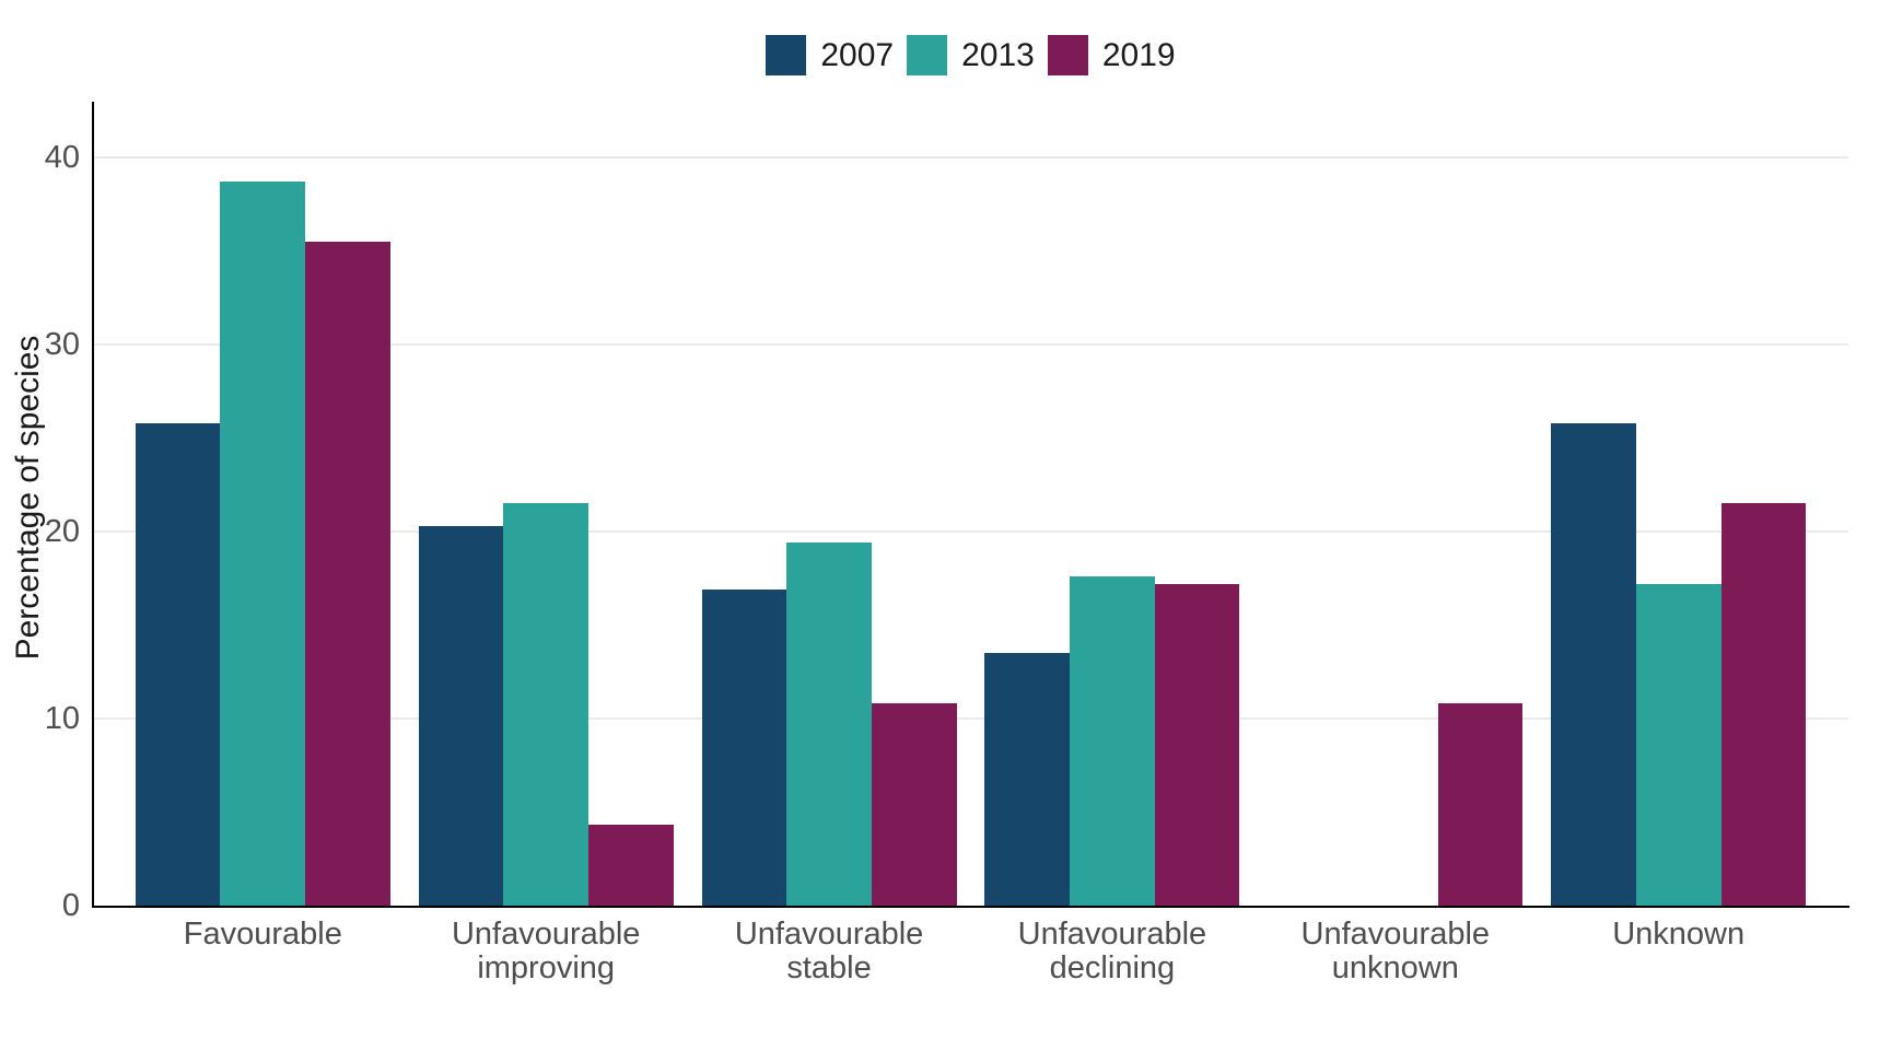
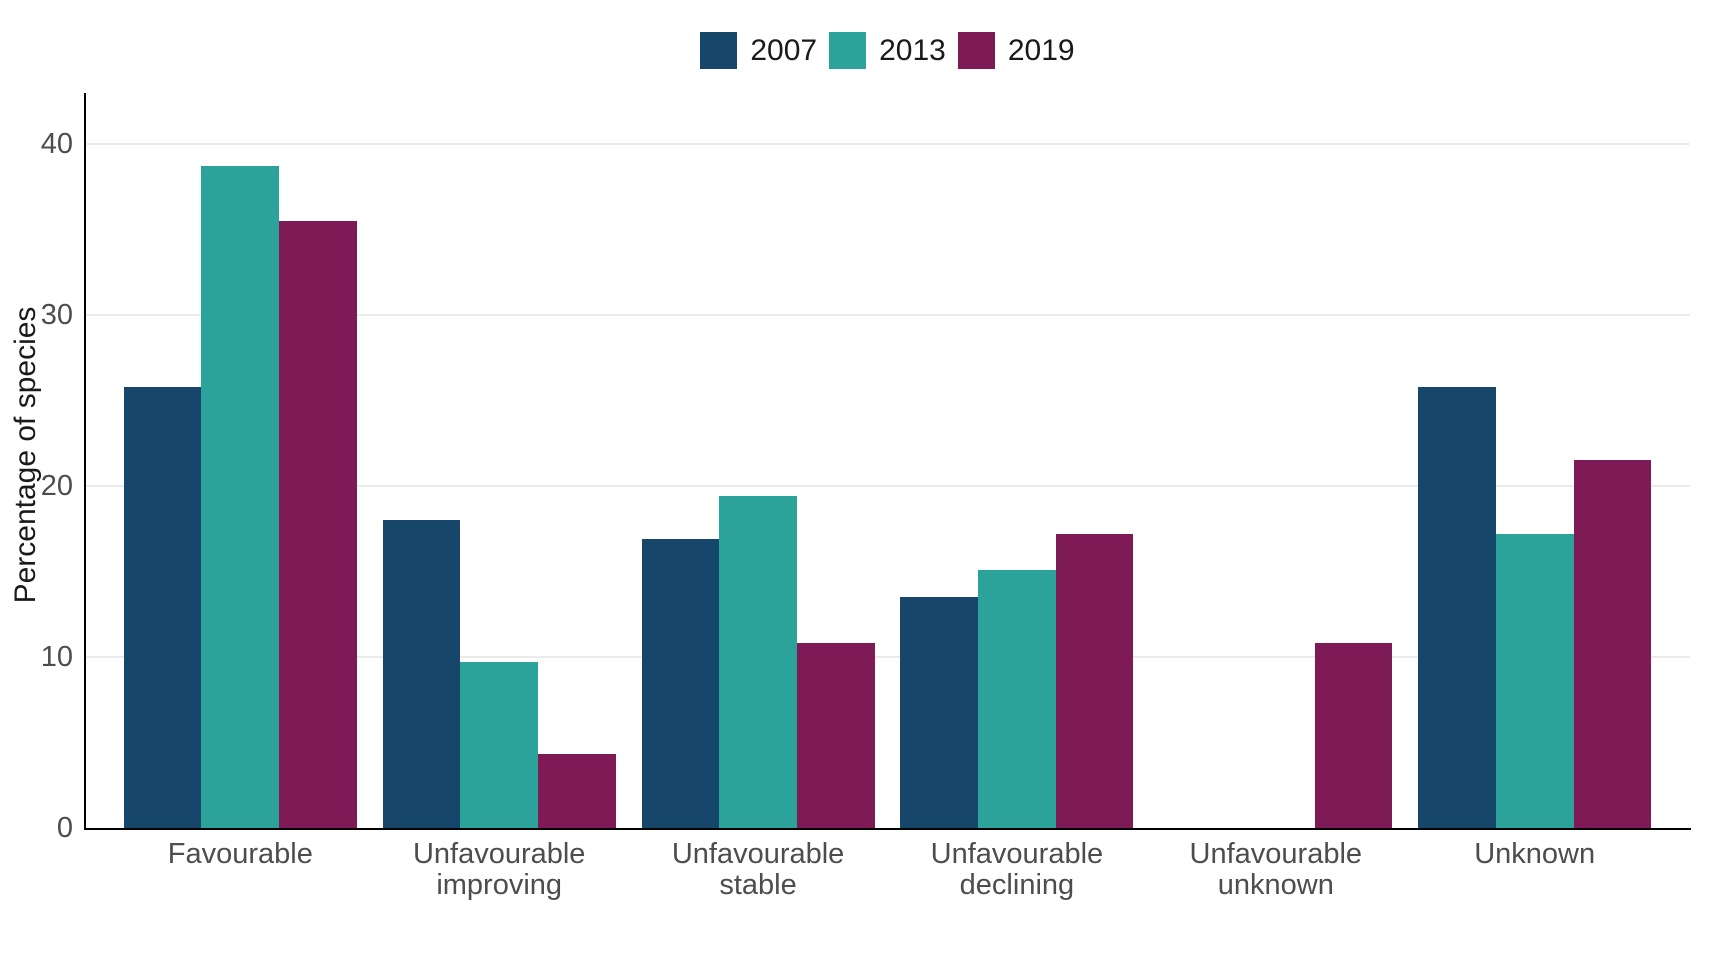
2007/Unfavourable improving: 20.3 -> 18.0
2013/Unfavourable improving: 21.5 -> 9.7
2013/Unfavourable declining: 17.6 -> 15.1
